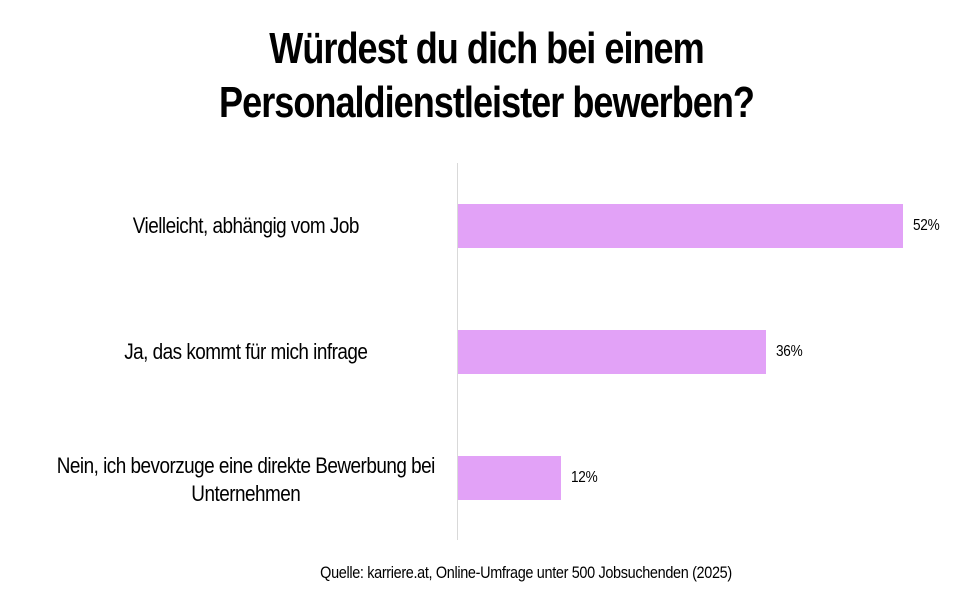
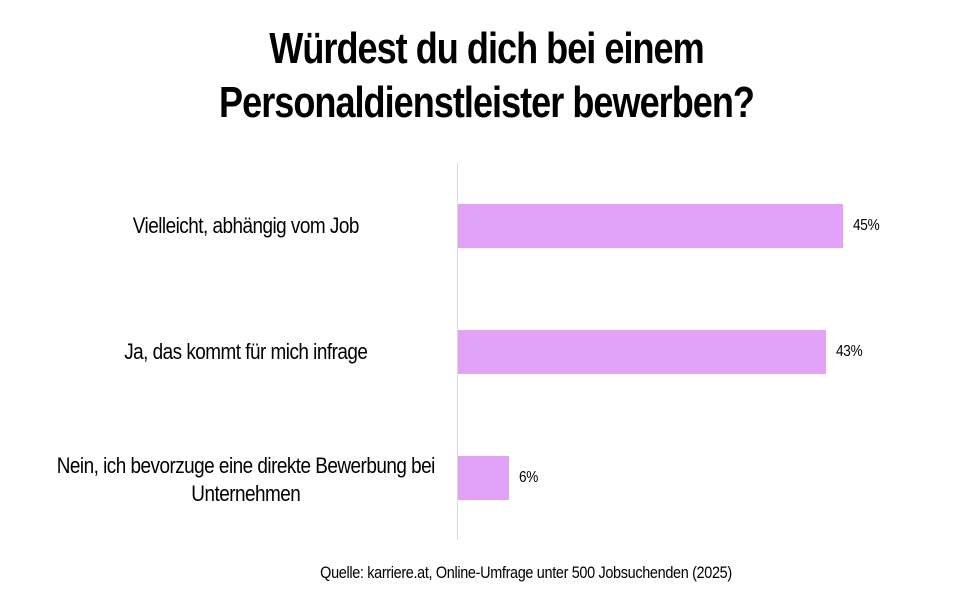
Vielleicht, abhängig vom Job: 52% -> 45%
Ja, das kommt für mich infrage: 36% -> 43%
Nein, ich bevorzuge eine direkte Bewerbung bei Unternehmen: 12% -> 6%
